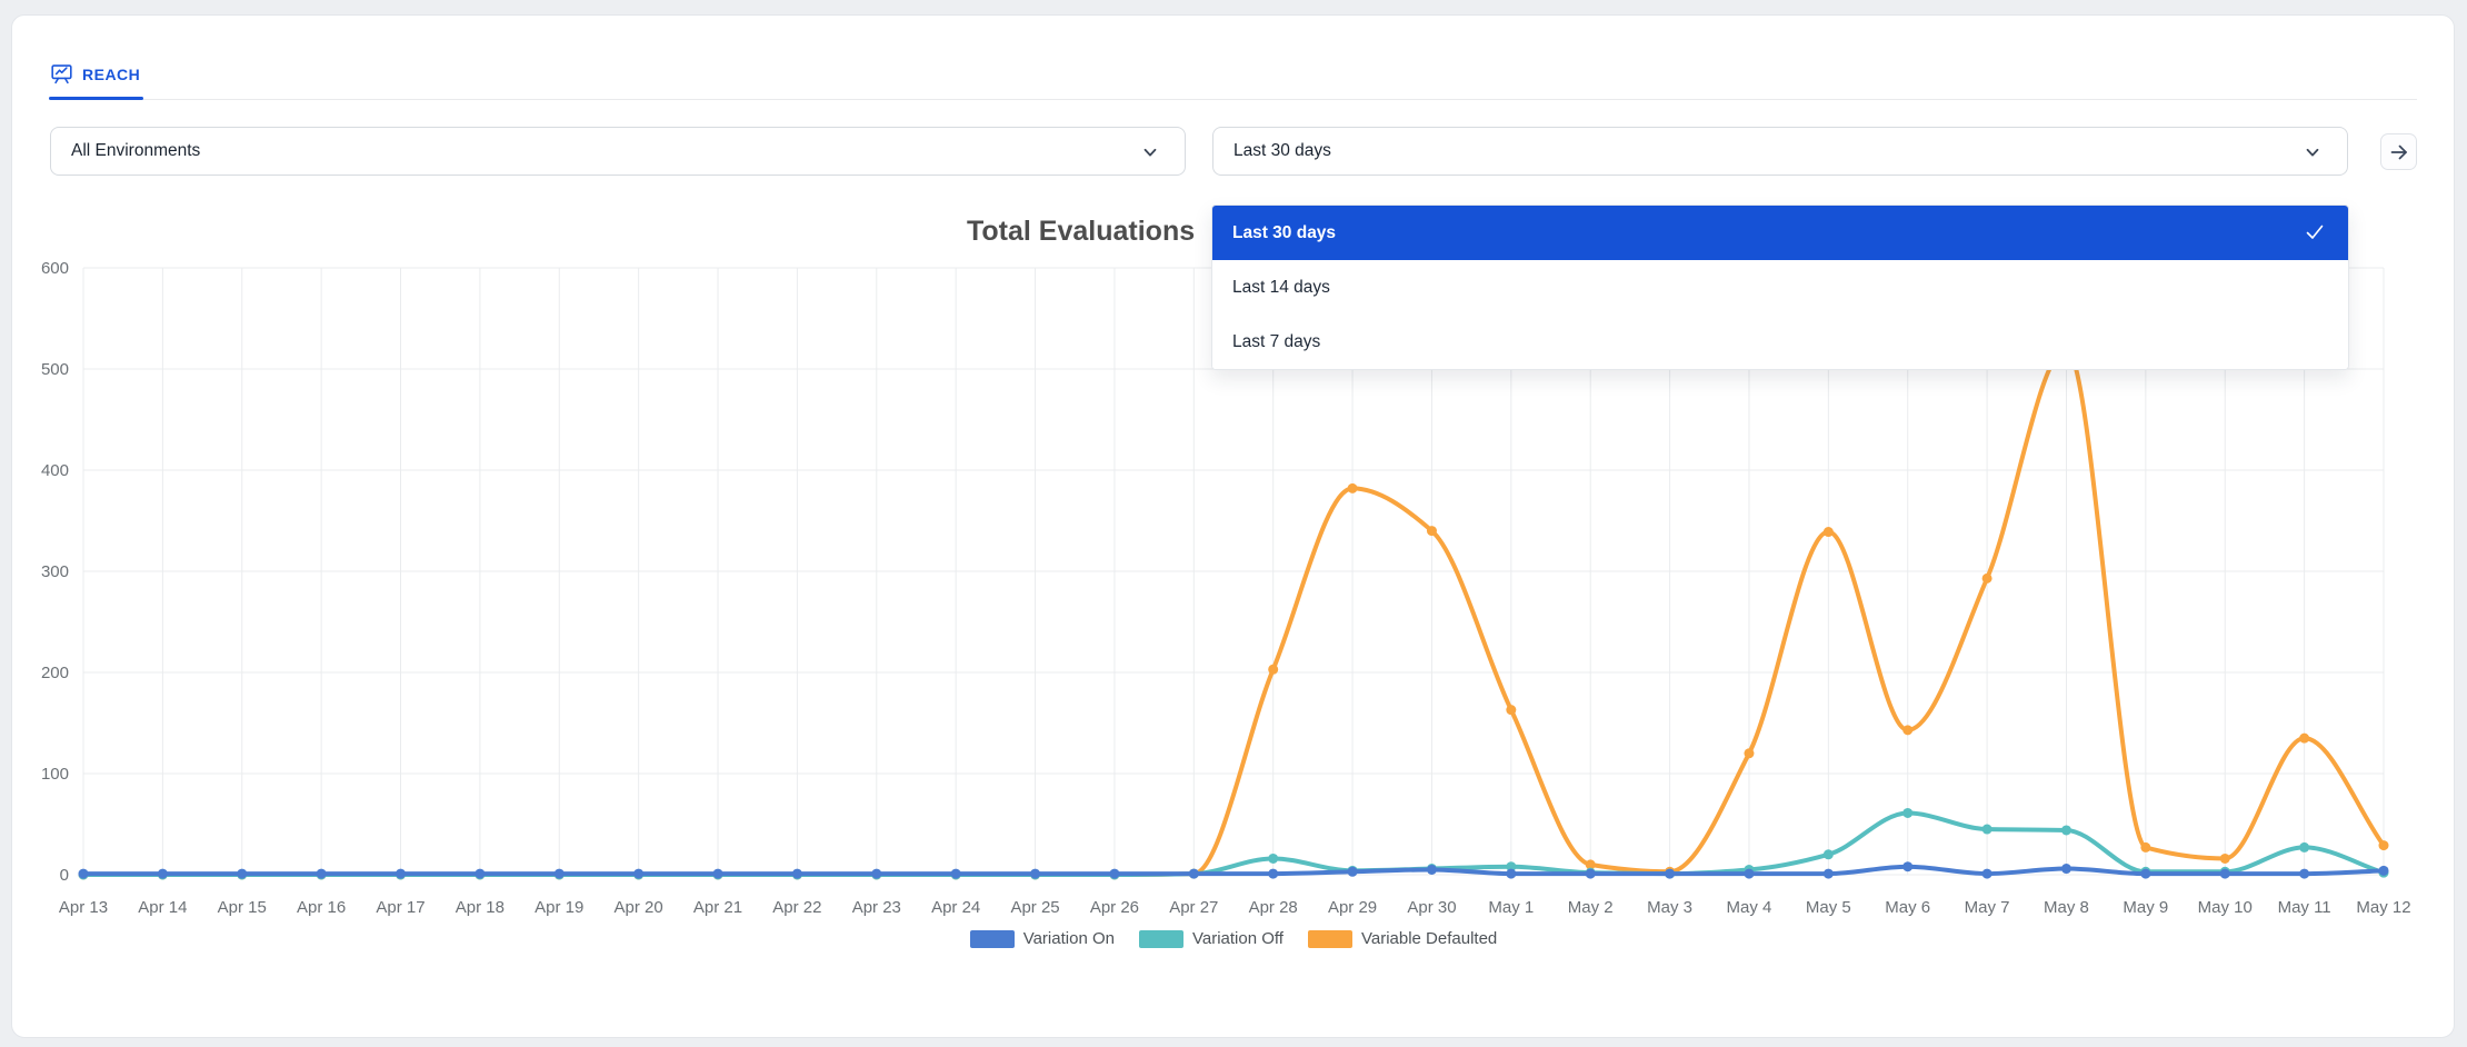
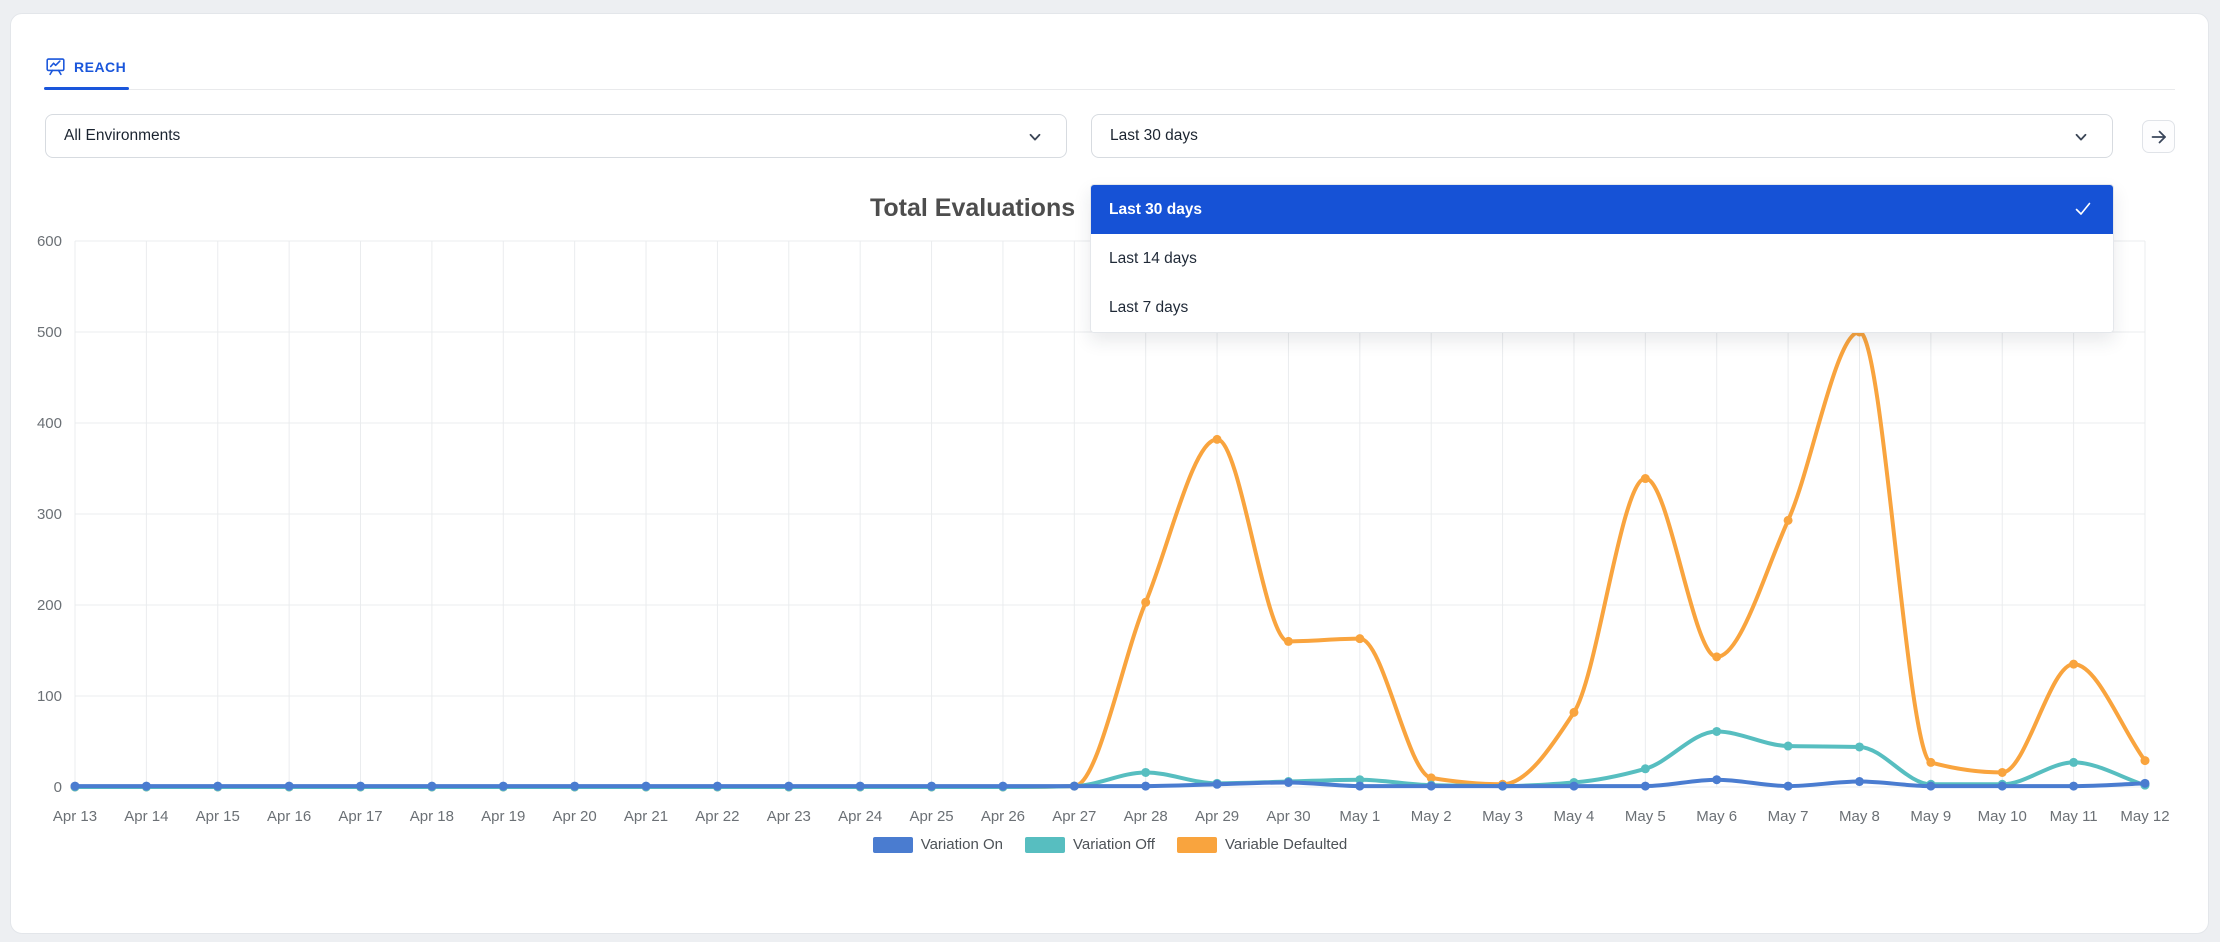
Variable Defaulted/Apr 30: 340 -> 160
Variable Defaulted/May 4: 120 -> 80
Variable Defaulted/May 8: 520 -> 500
